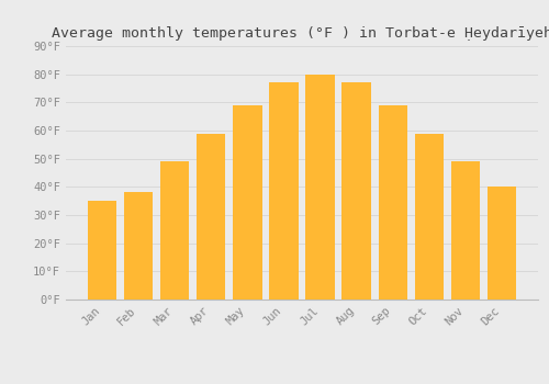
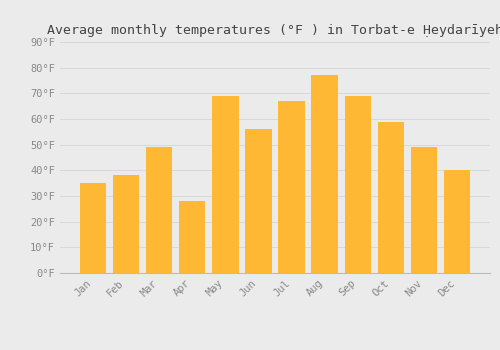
Apr: 59°F -> 28°F
Jun: 77°F -> 56°F
Jul: 80°F -> 67°F
